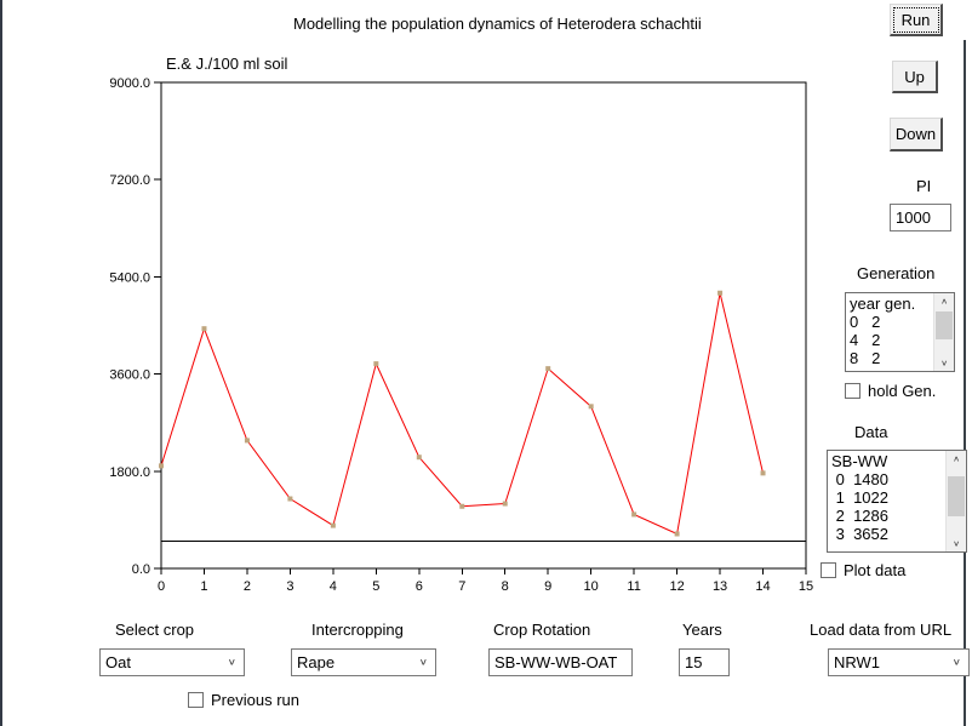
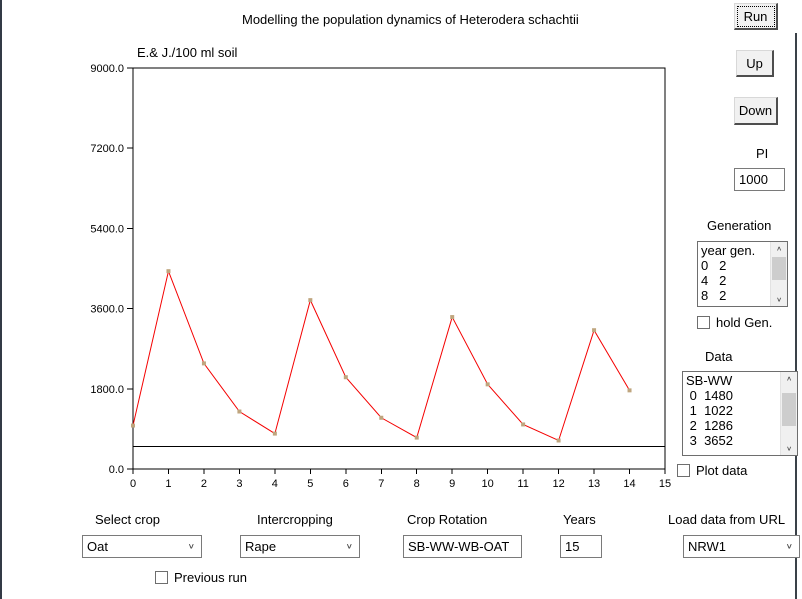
0: 1900 -> 1000
8: 1200 -> 700
9: 3700 -> 3400
10: 3000 -> 1900
13: 5100 -> 3100
